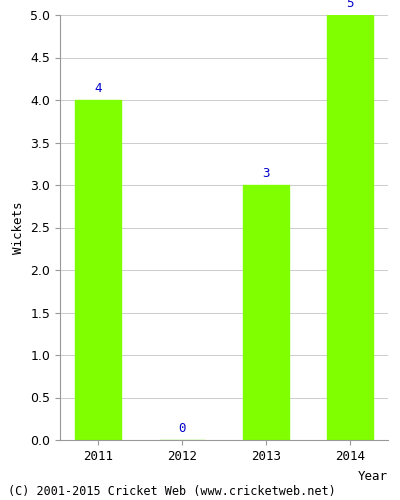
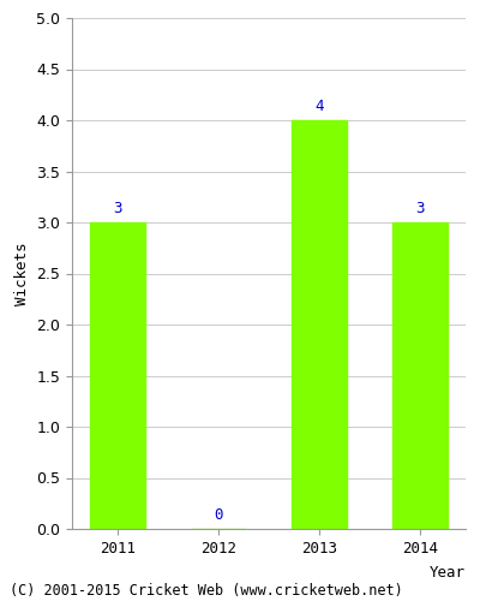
2011: 4 -> 3
2013: 3 -> 4
2014: 5 -> 3
